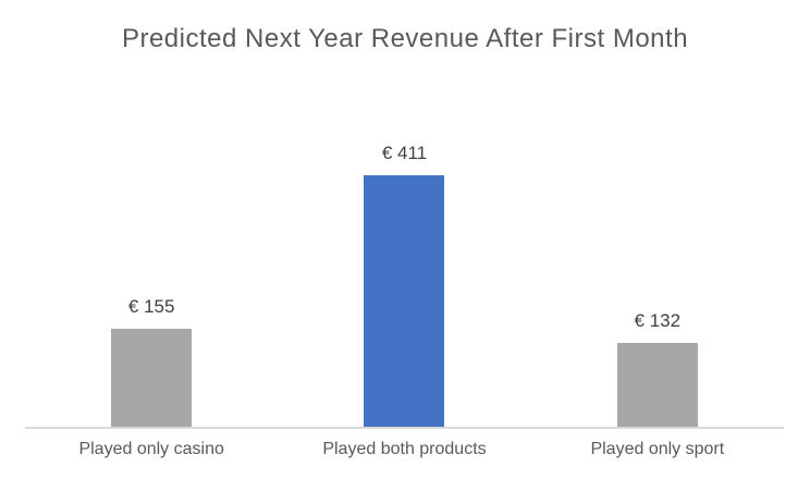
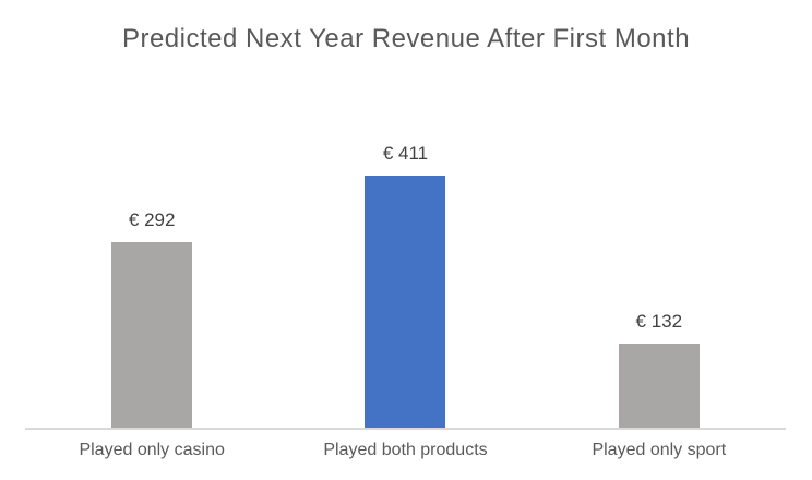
Played only casino: 155 -> 292
